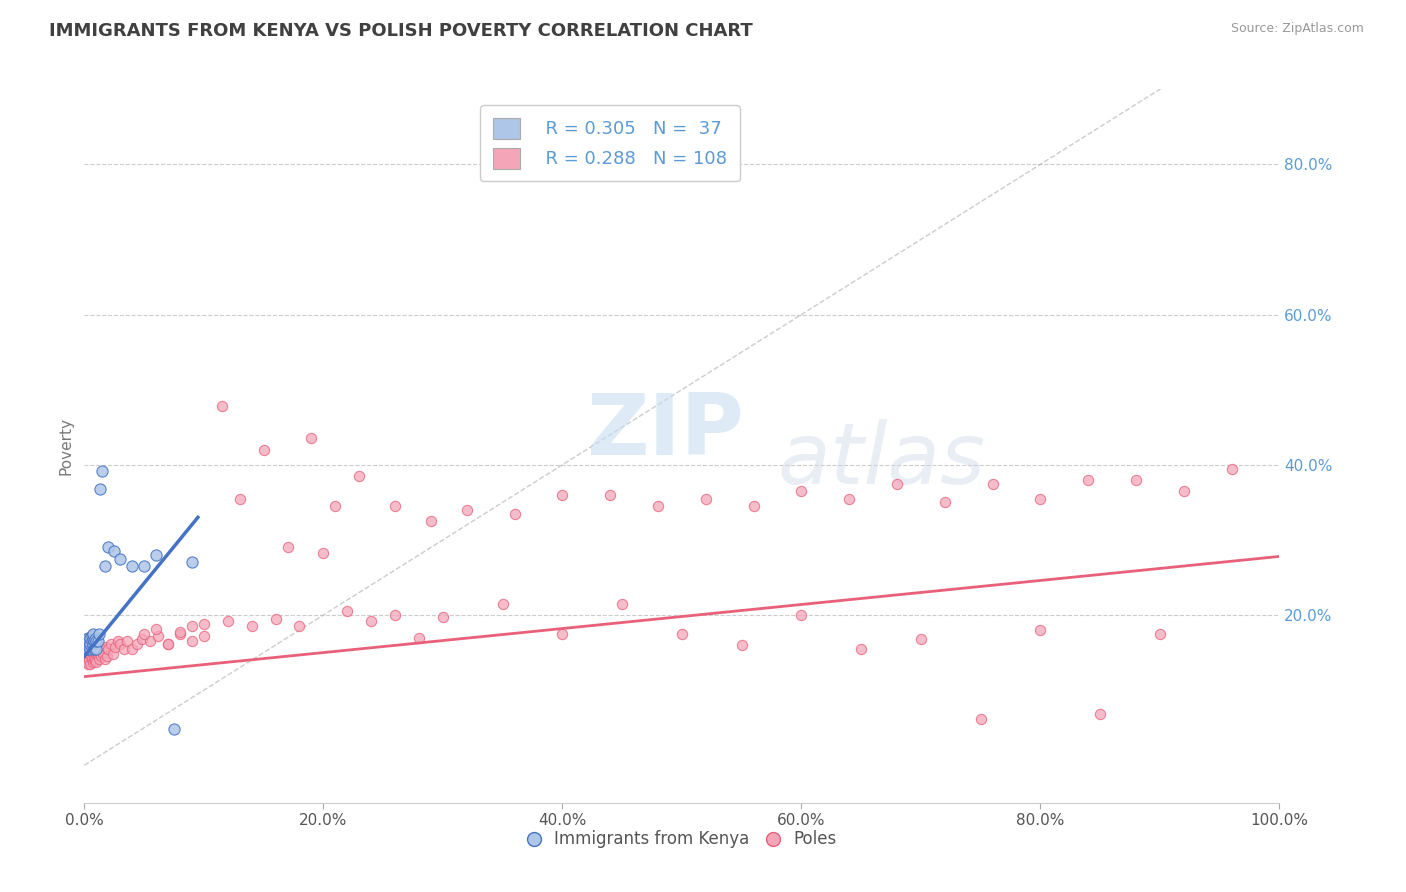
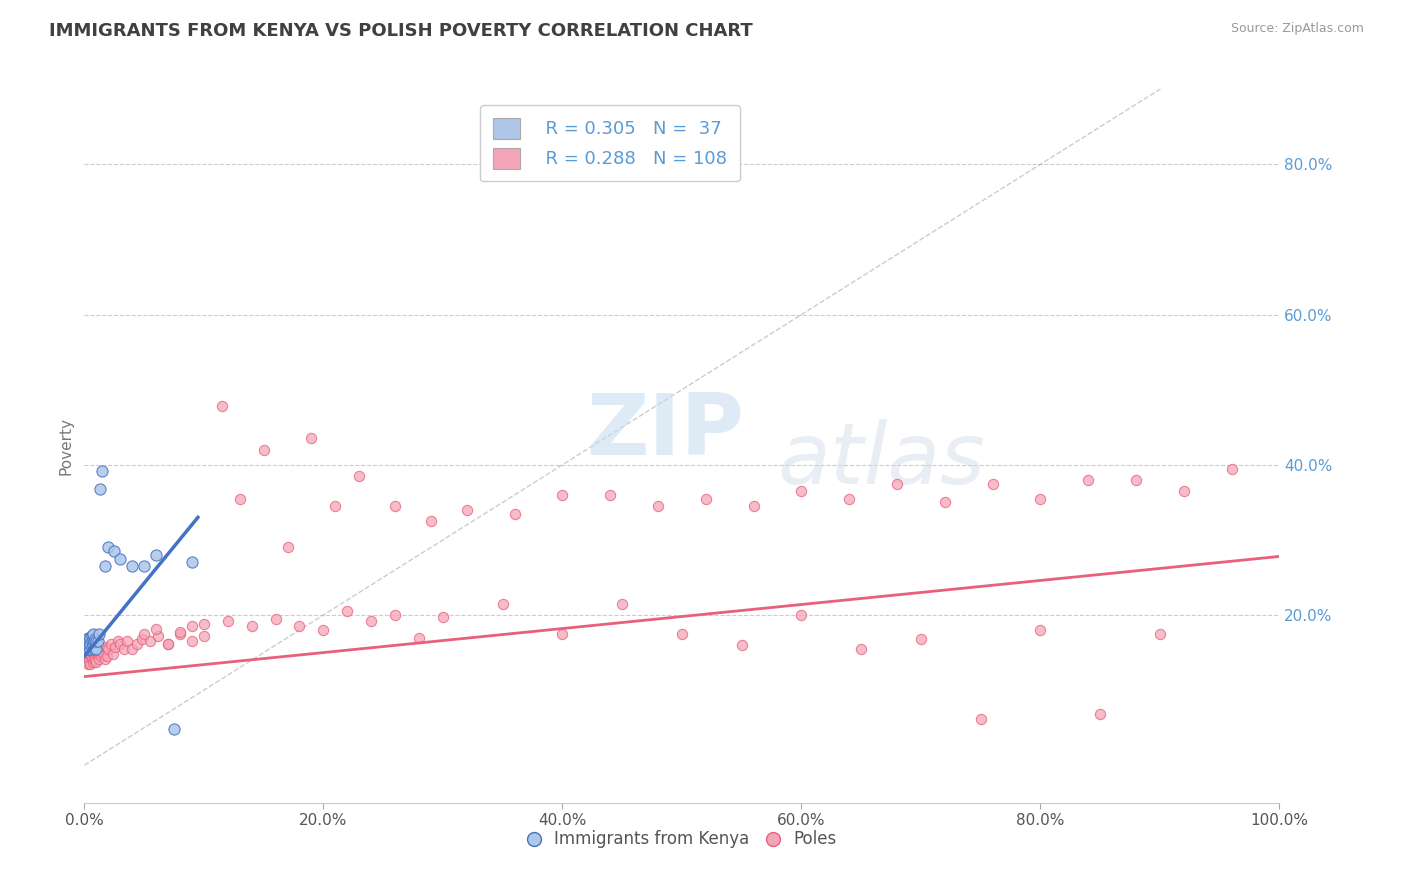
Poles/20.0%: 28.2% -> 18.0%
